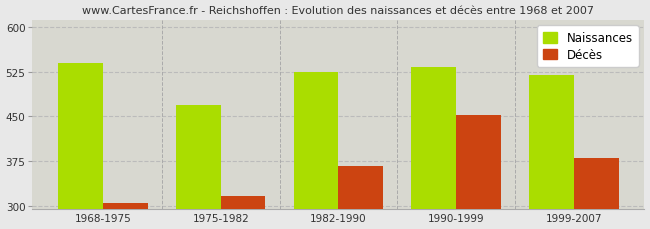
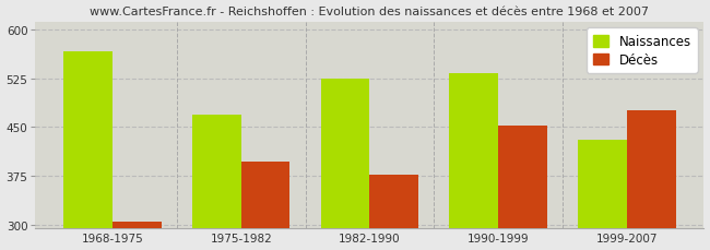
Naissances/1968-1975: 540 -> 566
Décès/1975-1982: 318 -> 398
Décès/1982-1990: 368 -> 378
Naissances/1999-2007: 520 -> 430
Décès/1999-2007: 380 -> 476
